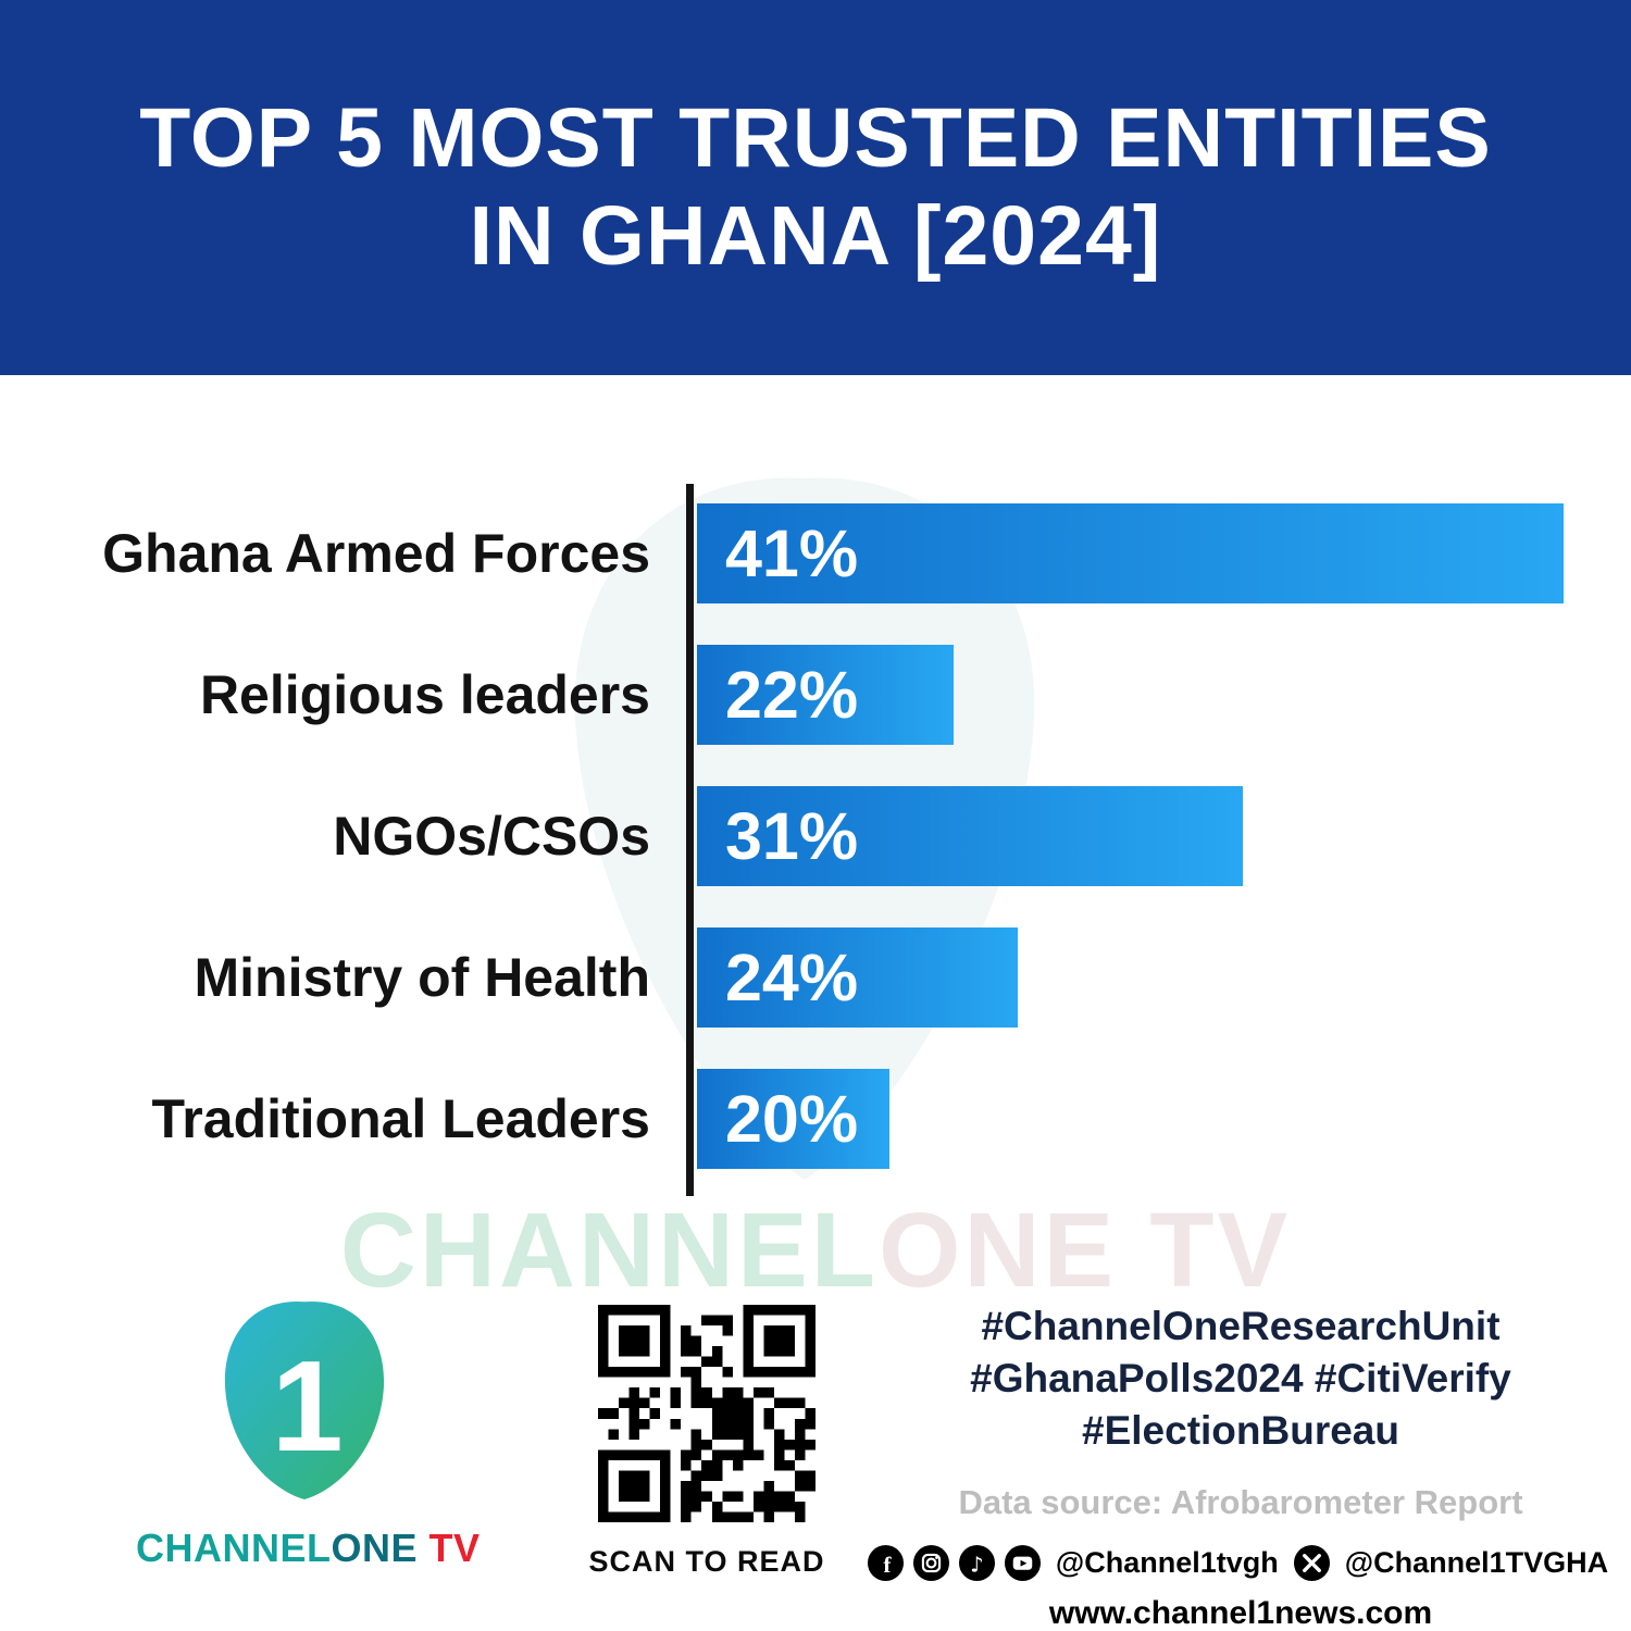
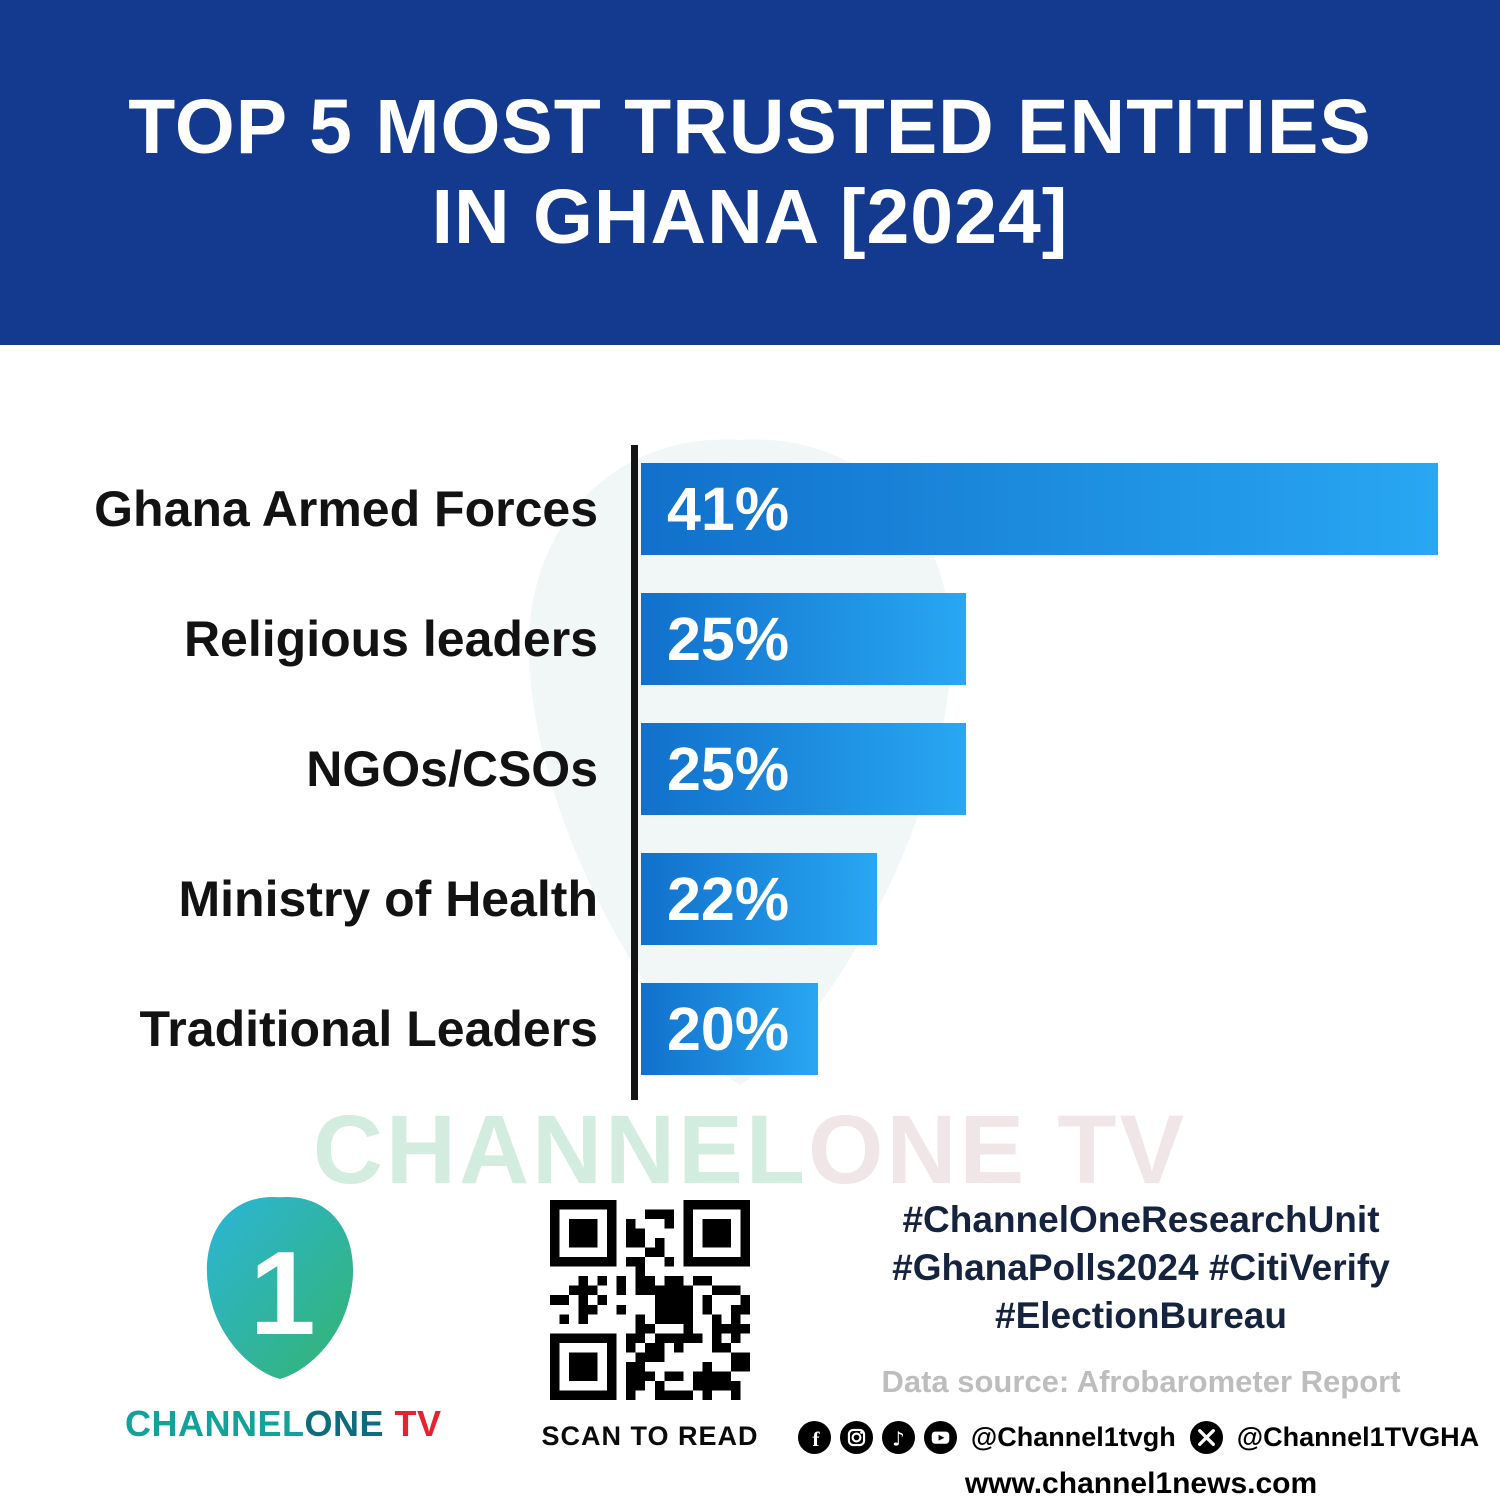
Religious leaders: 22% -> 25%
NGOs/CSOs: 31% -> 25%
Ministry of Health: 24% -> 22%
